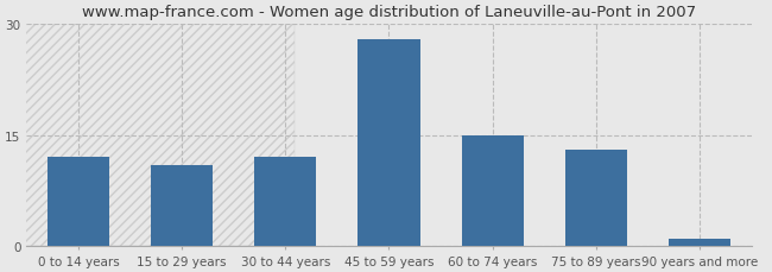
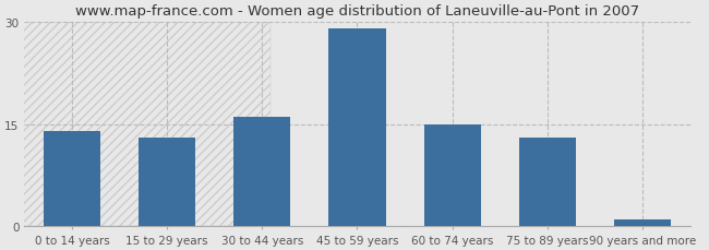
0 to 14 years: 12 -> 14
15 to 29 years: 11 -> 13
30 to 44 years: 12 -> 16
45 to 59 years: 28 -> 29
